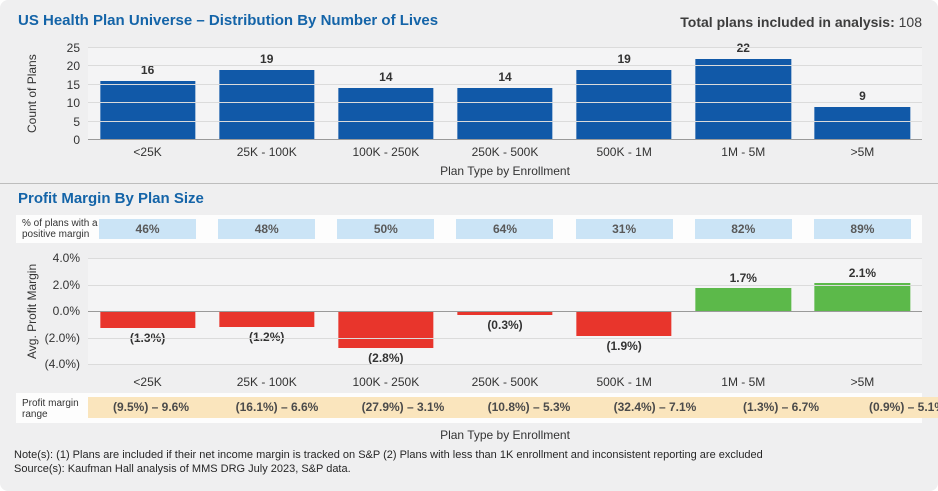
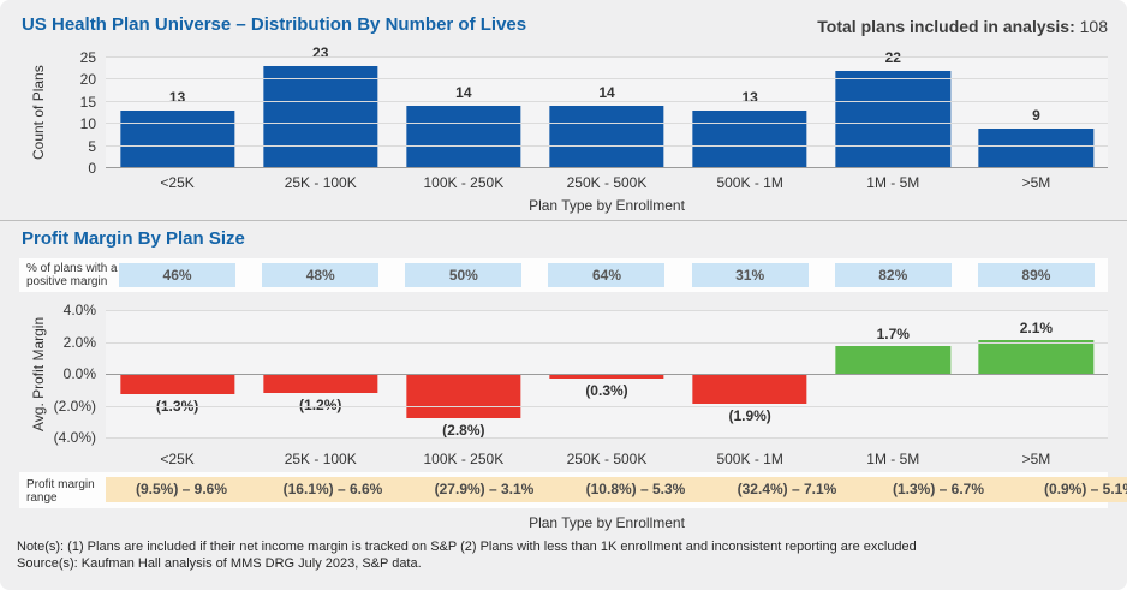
US Health Plan Universe – Distribution By Number of Lives/<25K: 16 -> 13
US Health Plan Universe – Distribution By Number of Lives/25K - 100K: 19 -> 23
US Health Plan Universe – Distribution By Number of Lives/500K - 1M: 19 -> 13
